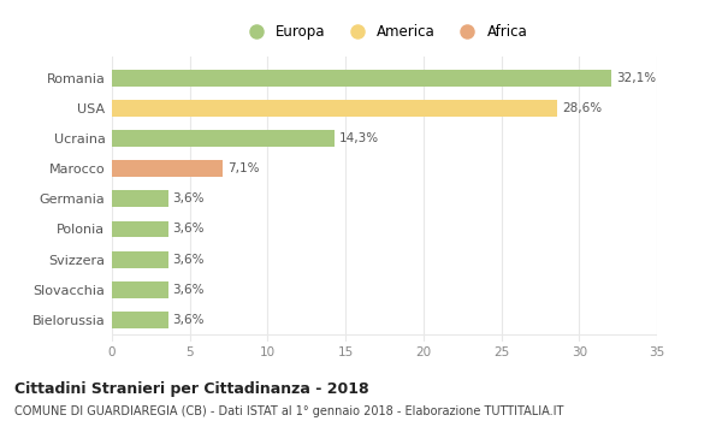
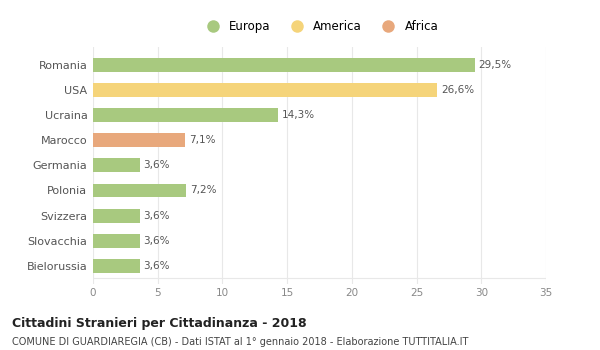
Romania: 32,1% -> 29,5%
USA: 28,6% -> 26,6%
Polonia: 3,6% -> 7,2%
